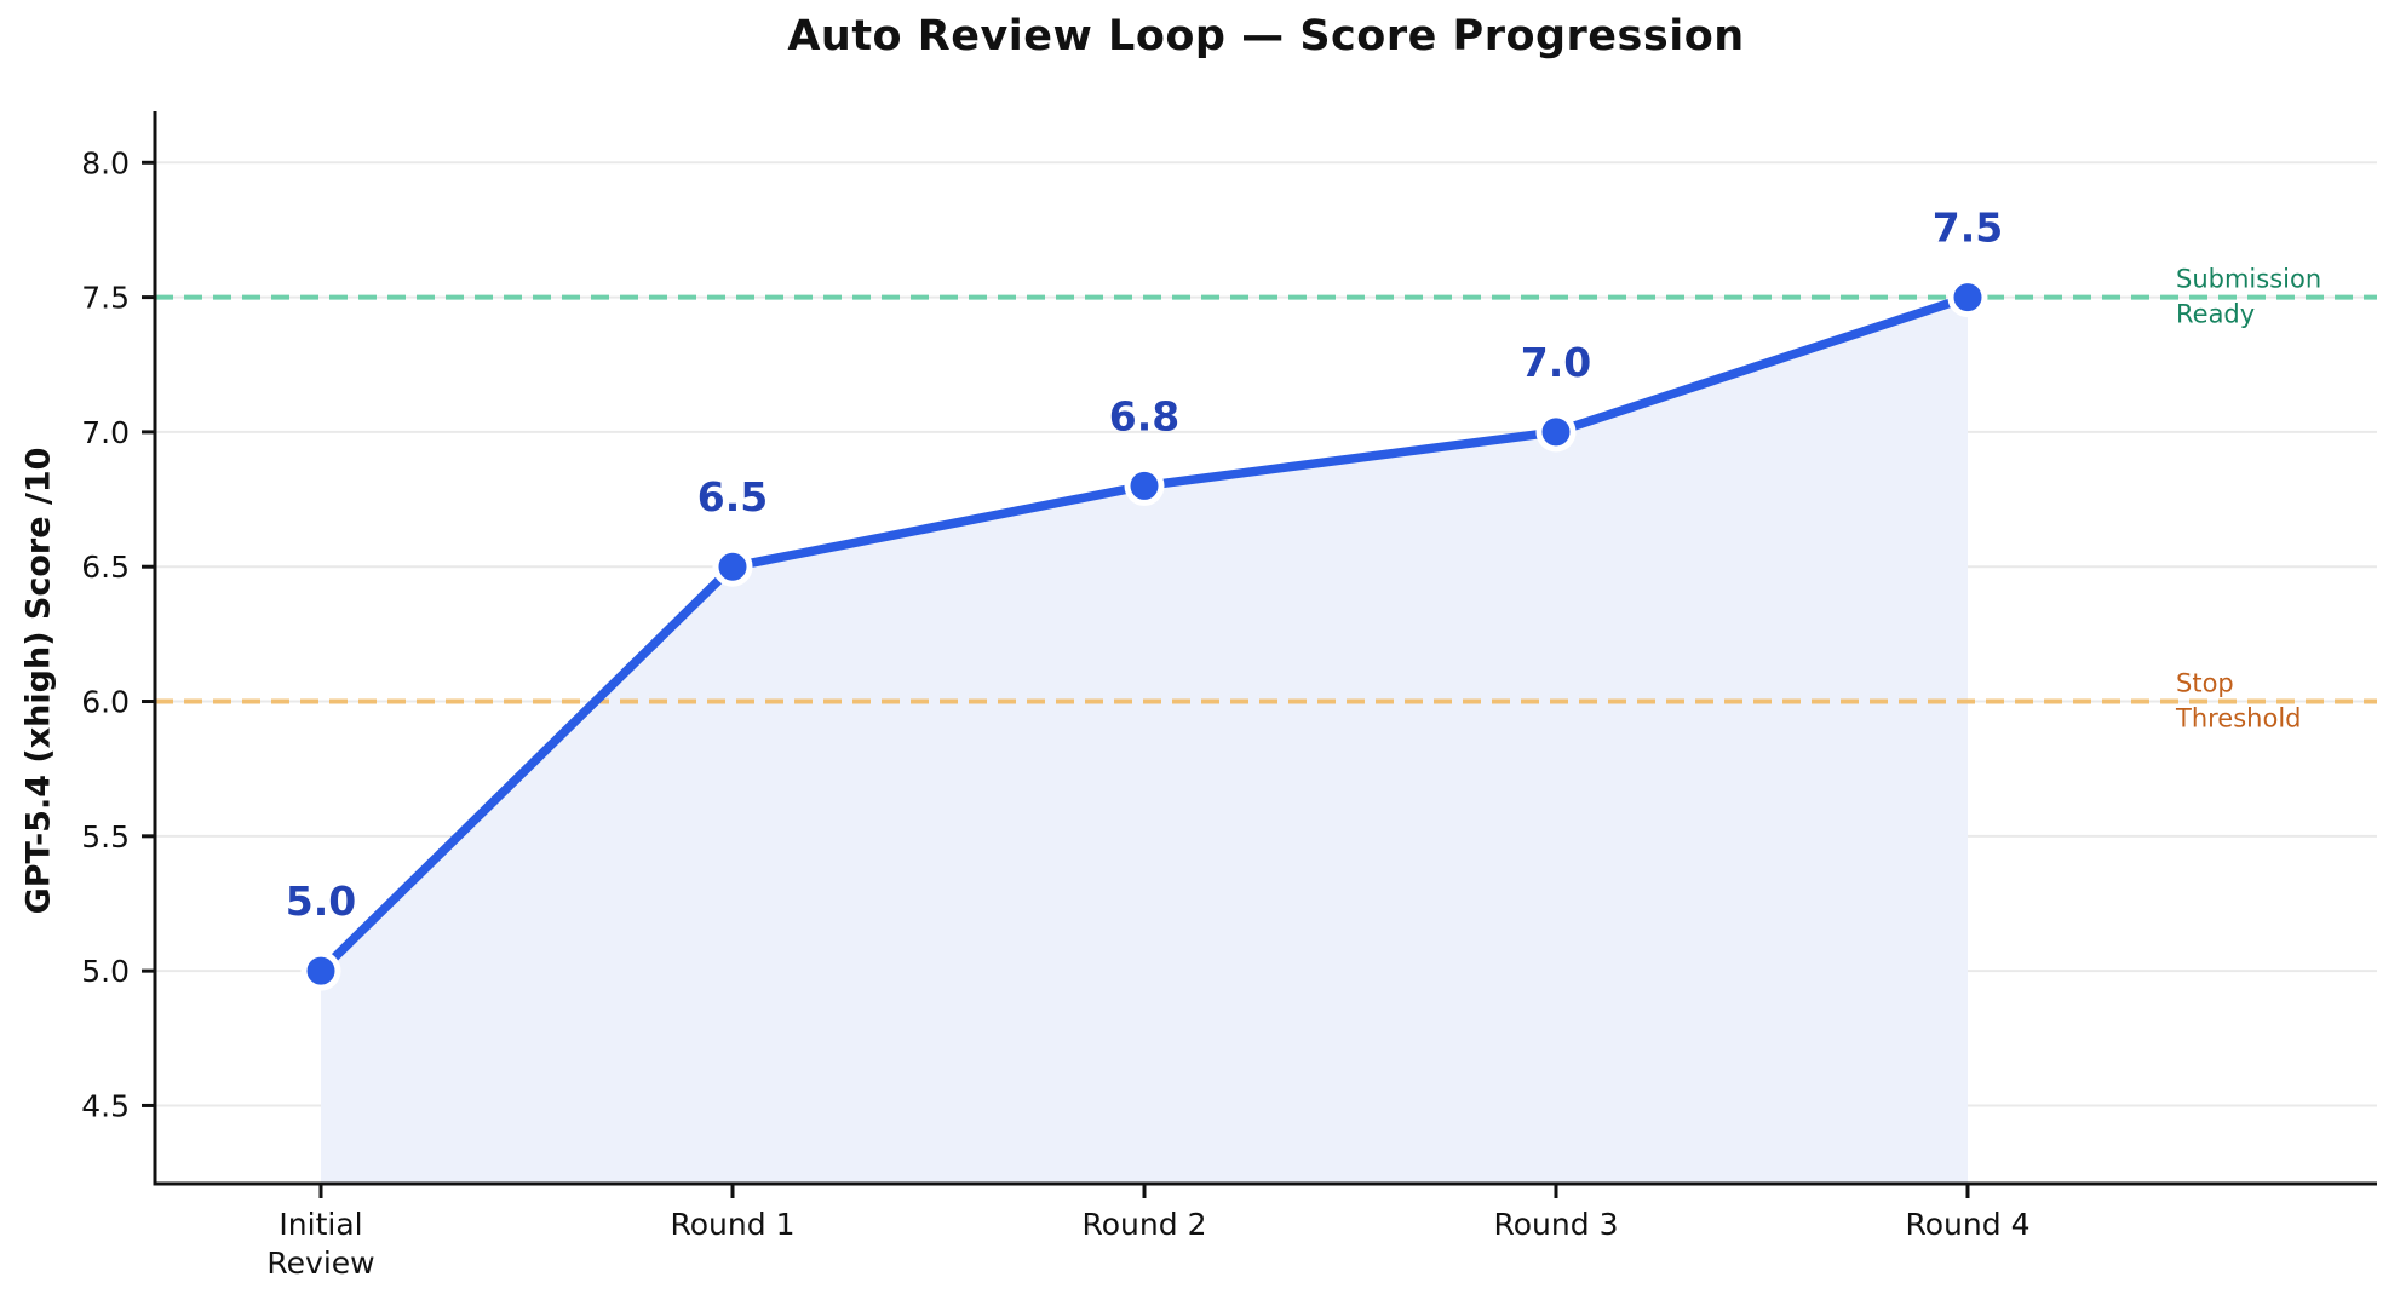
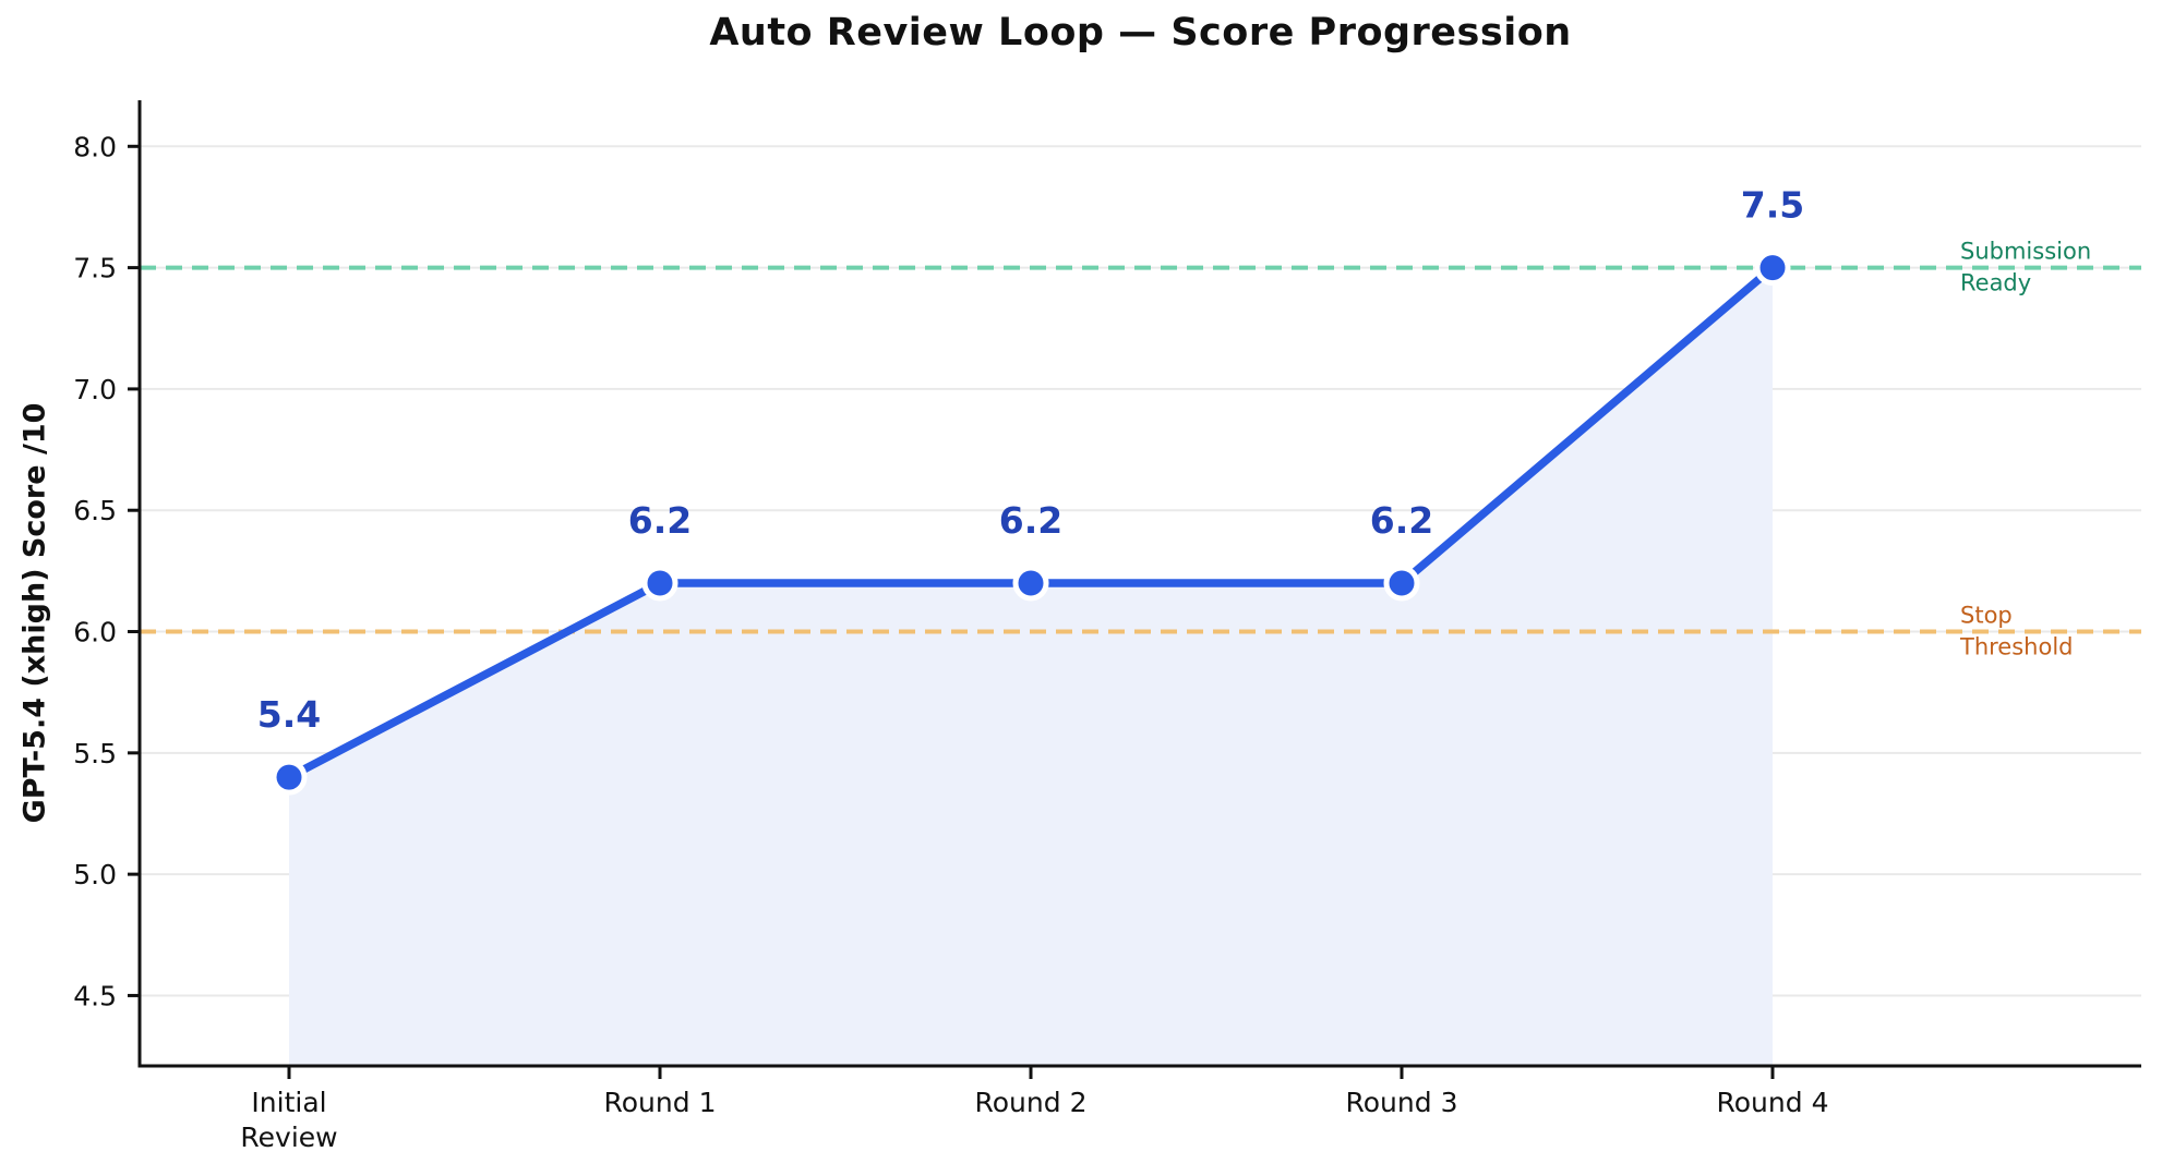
Initial Review: 5.0 -> 5.4
Round 1: 6.5 -> 6.2
Round 2: 6.8 -> 6.2
Round 3: 7.0 -> 6.2
